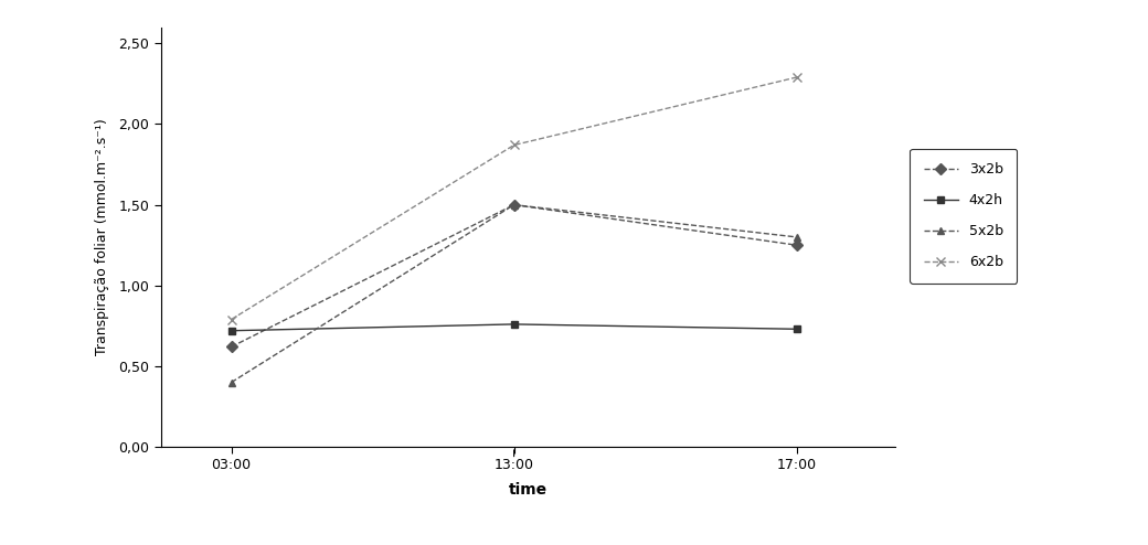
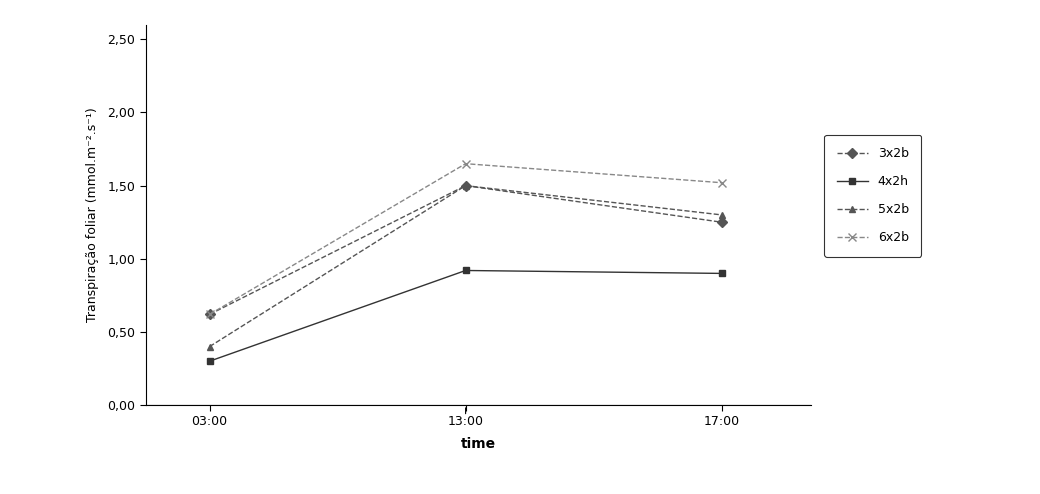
4x2h/03:00: 0,72 -> 0,30
6x2b/03:00: 0,79 -> 0,62
4x2h/13:00: 0,76 -> 0,92
6x2b/13:00: 1,87 -> 1,65
4x2h/17:00: 0,73 -> 0,90
6x2b/17:00: 2,29 -> 1,52
